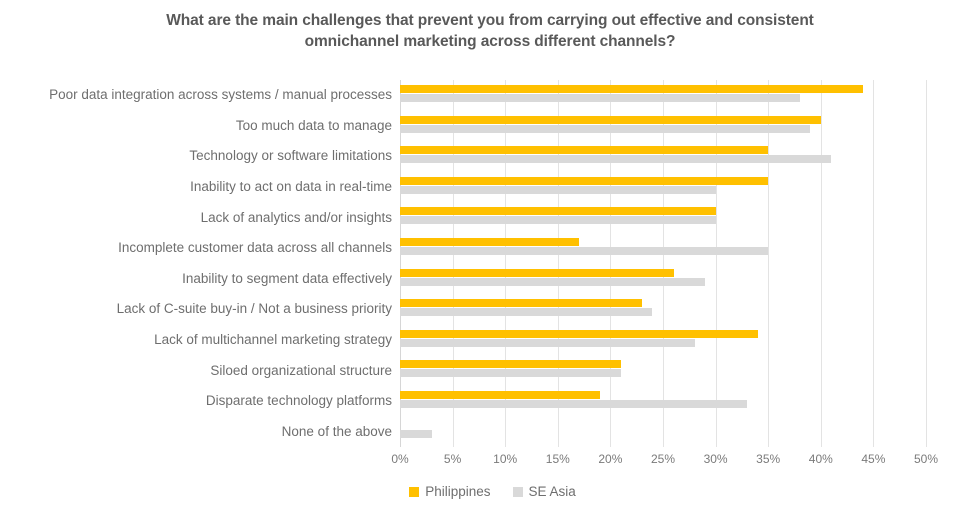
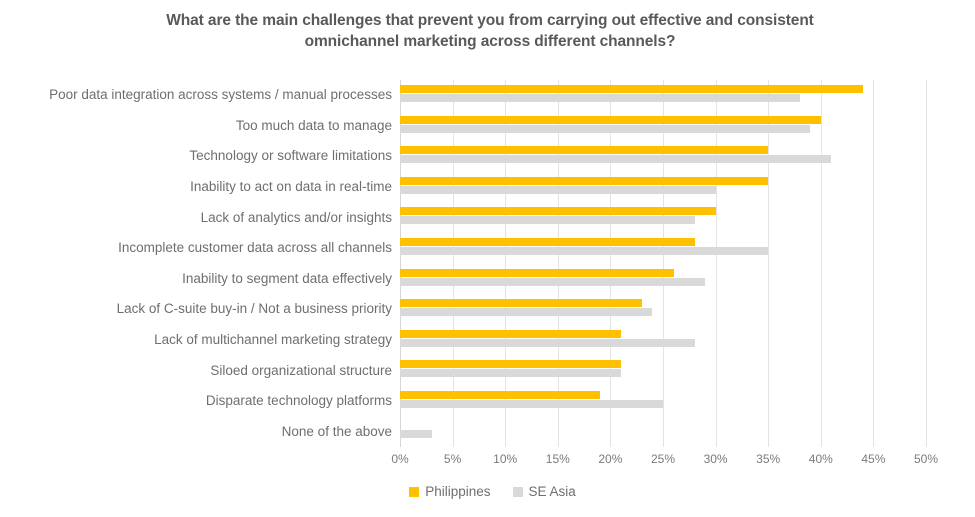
SE Asia/Lack of analytics and/or insights: 30% -> 28%
Philippines/Incomplete customer data across all channels: 17% -> 28%
Philippines/Lack of multichannel marketing strategy: 34% -> 21%
SE Asia/Disparate technology platforms: 33% -> 25%
